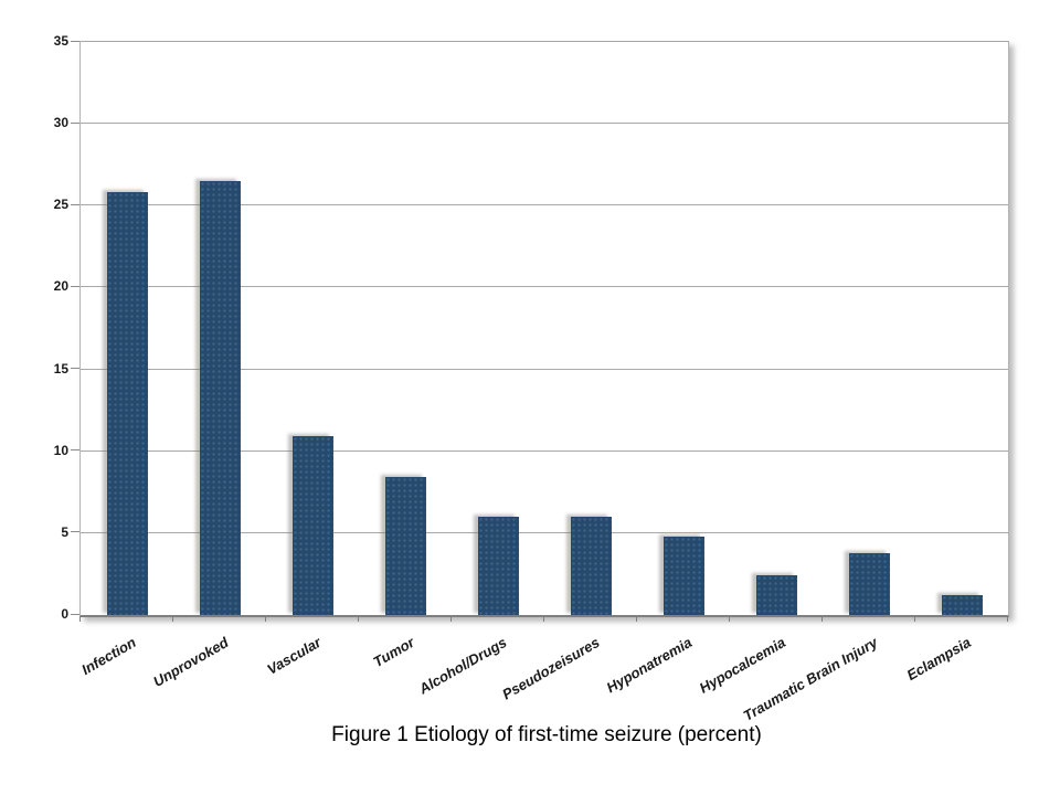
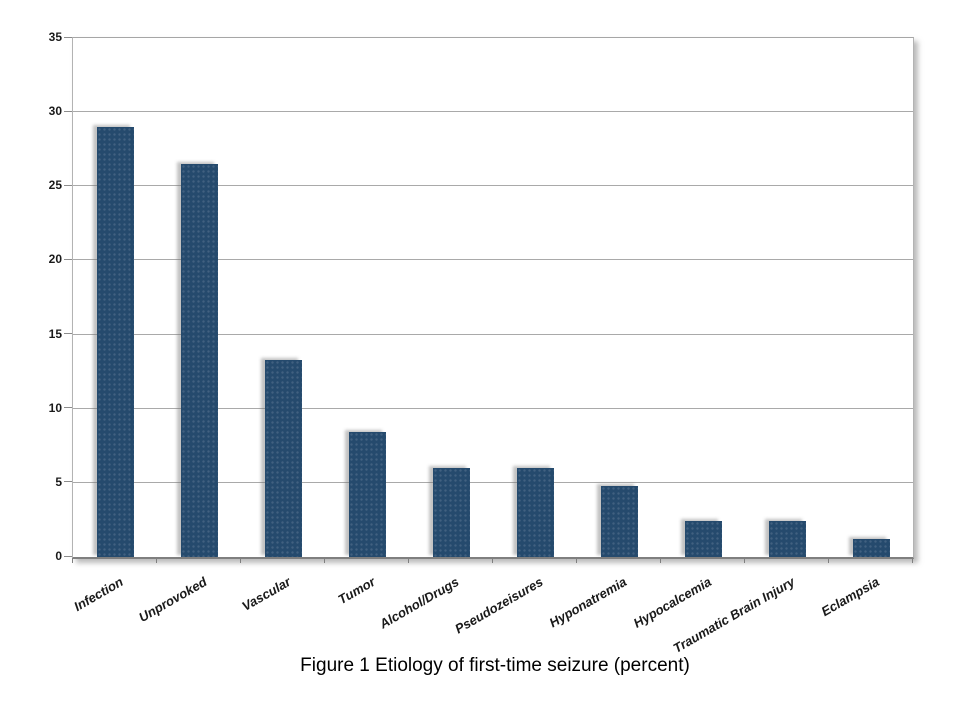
Infection: 25.8 -> 29.0
Vascular: 10.9 -> 13.3
Traumatic Brain Injury: 3.8 -> 2.4
